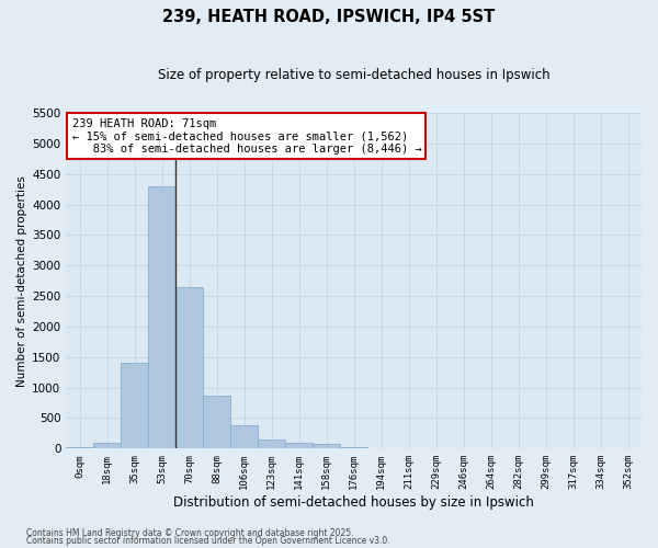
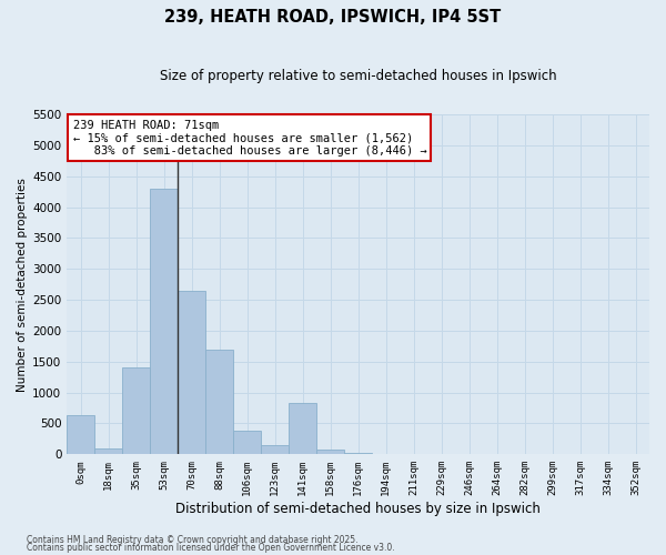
0sqm: 20 -> 640
88sqm: 870 -> 1700
141sqm: 100 -> 840
